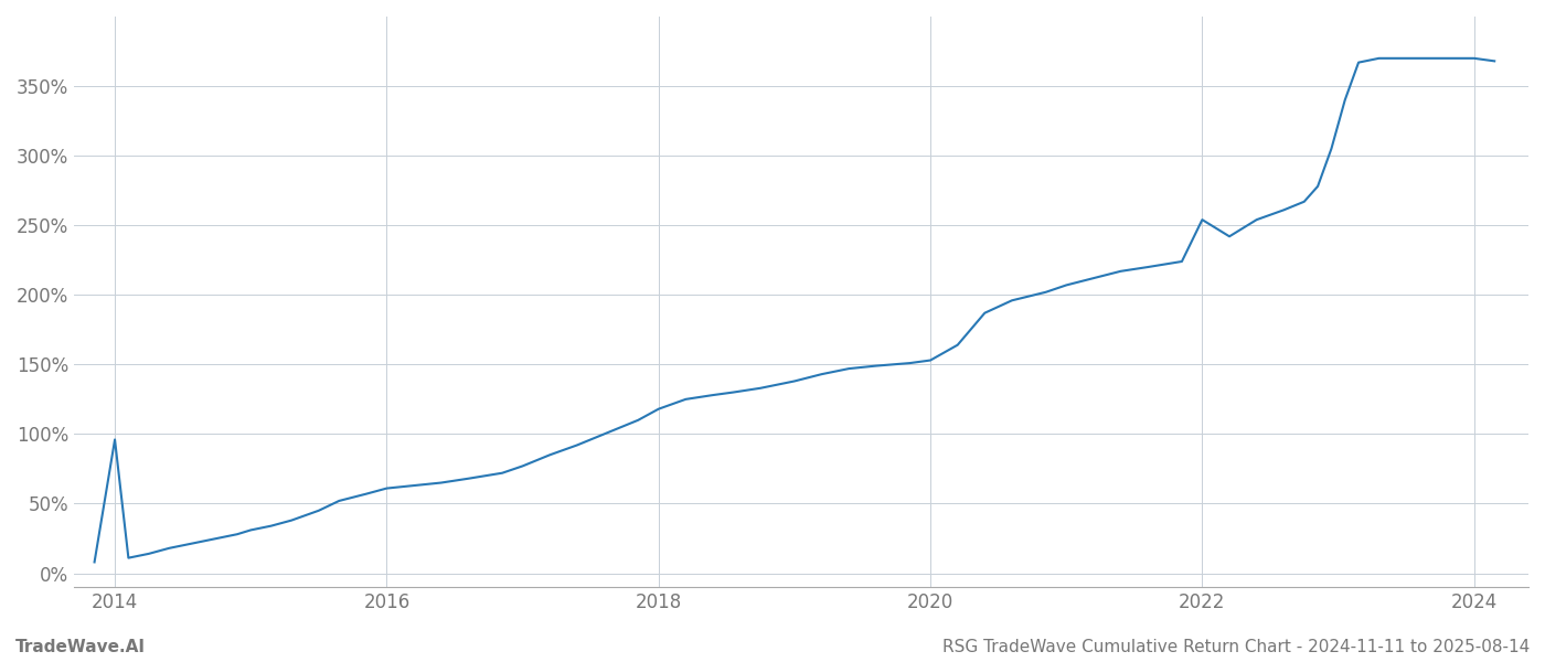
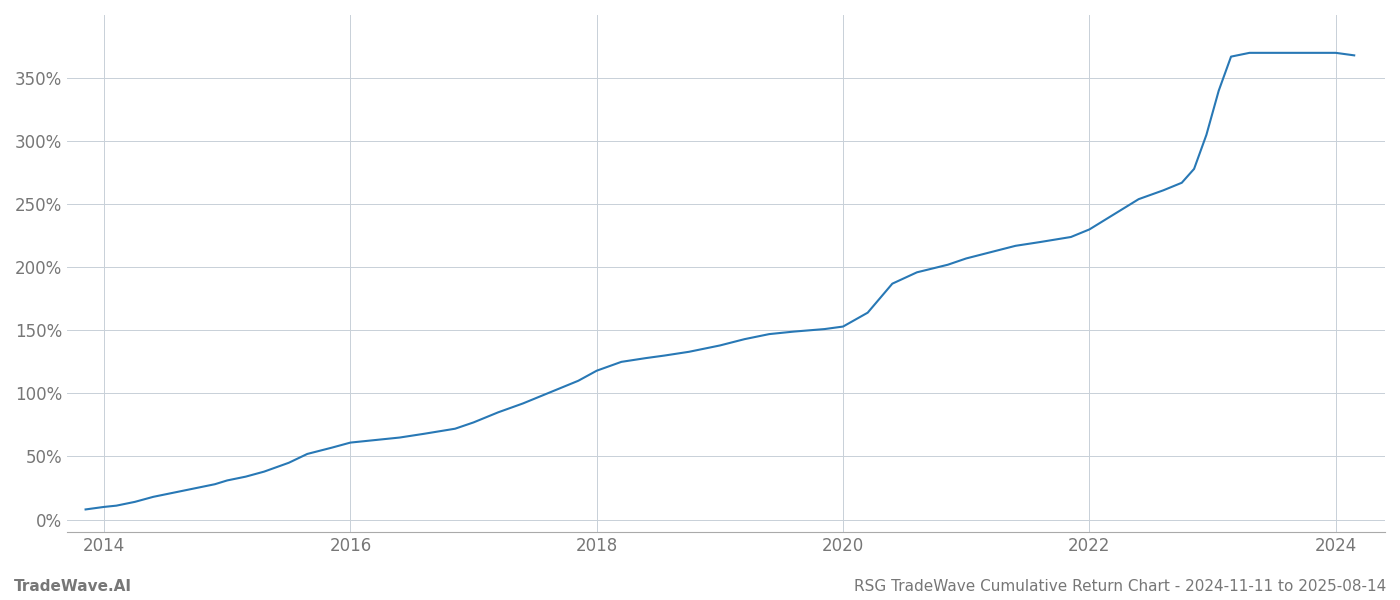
2014: 96% -> 10%
2022: 254% -> 230%
